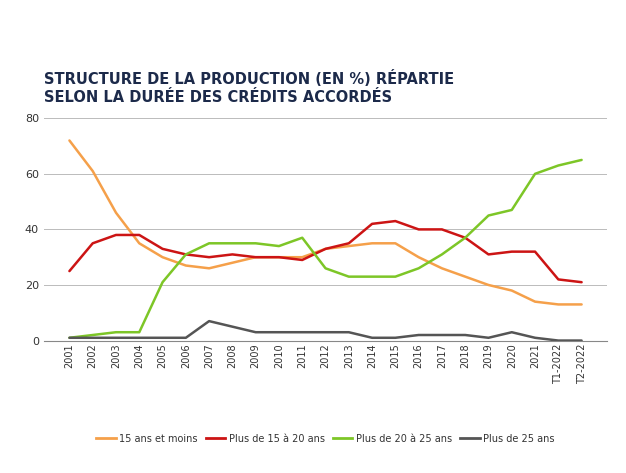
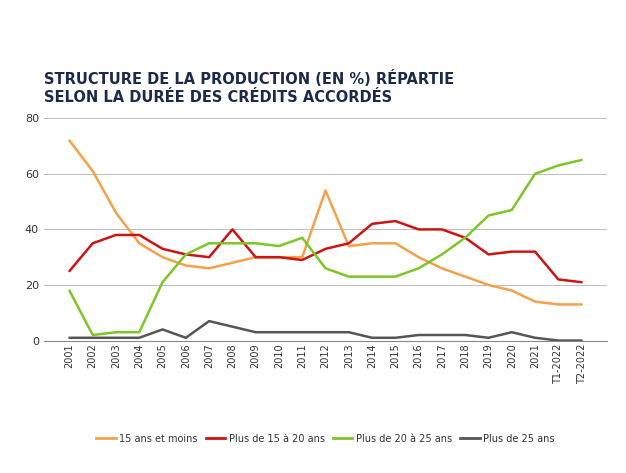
Plus de 20 à 25 ans/2001: 1 -> 18
Plus de 25 ans/2005: 1 -> 4
Plus de 15 à 20 ans/2008: 31 -> 40
15 ans et moins/2012: 33 -> 54
